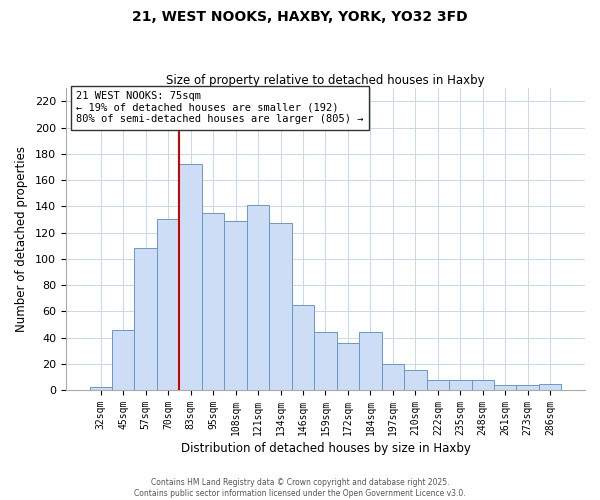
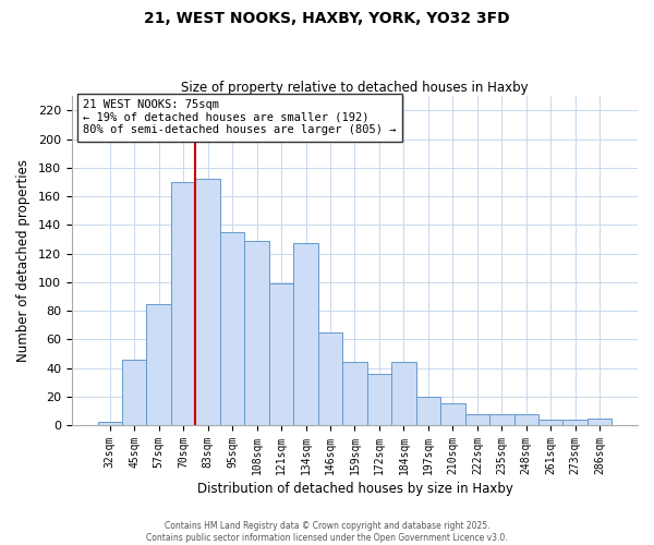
57sqm: 108 -> 85
70sqm: 130 -> 170
121sqm: 141 -> 99
